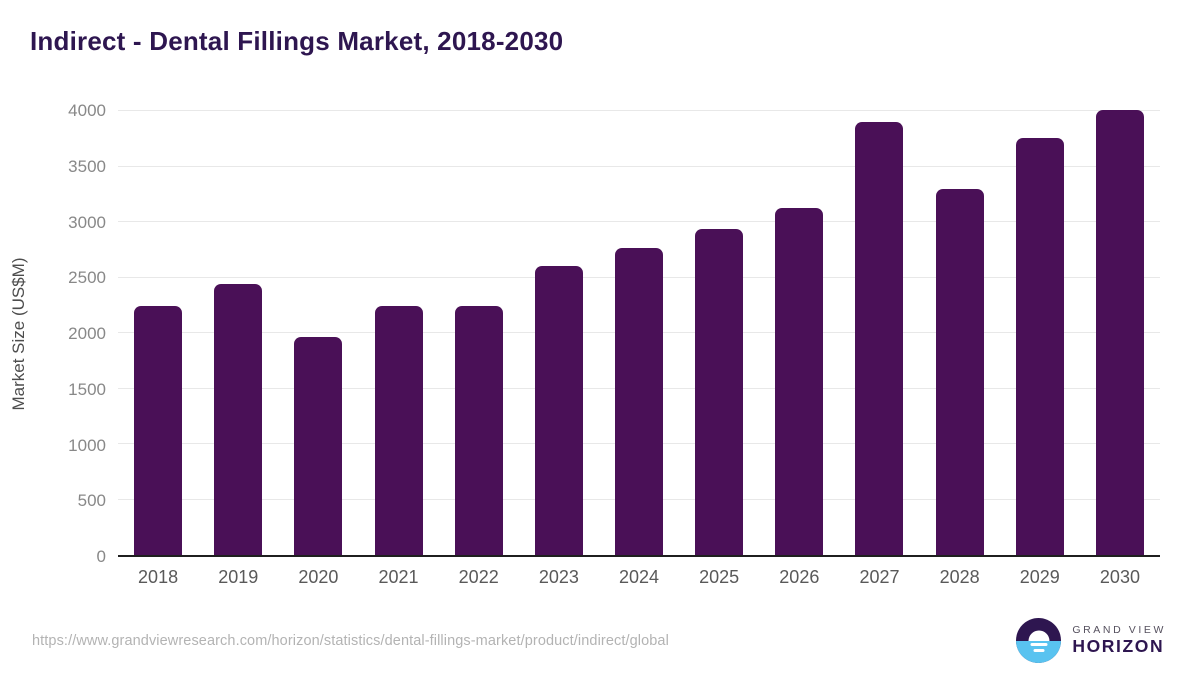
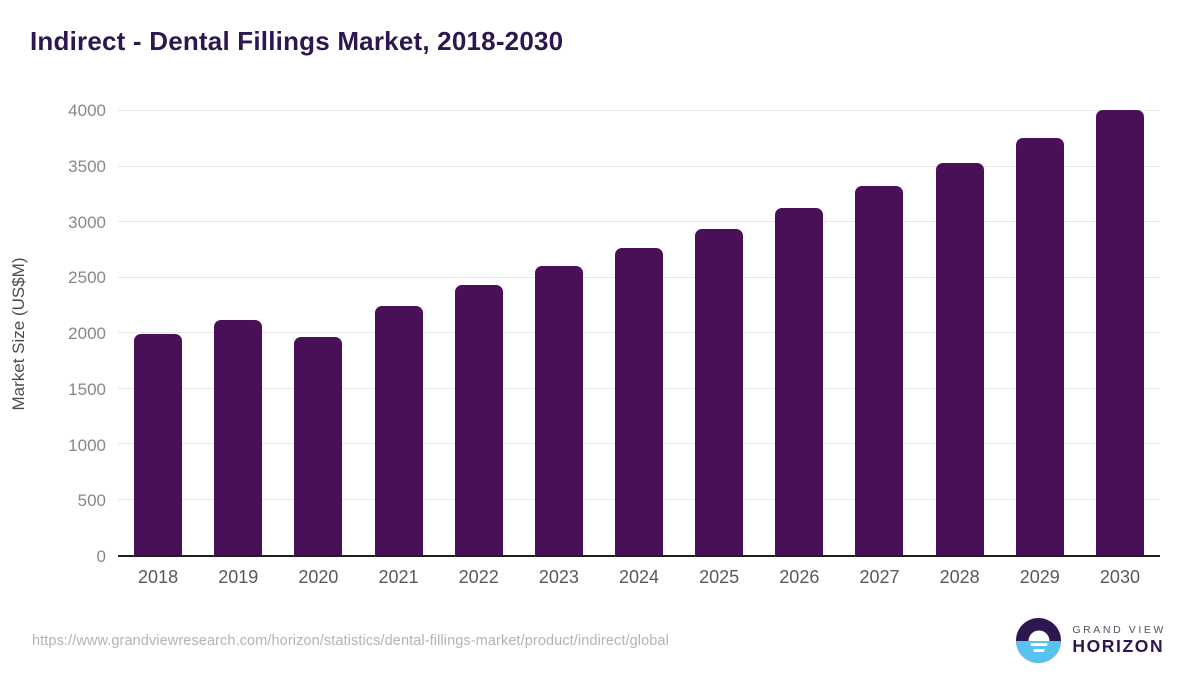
2018: 2240 -> 1990
2019: 2440 -> 2120
2022: 2240 -> 2440
2027: 3900 -> 3320
2028: 3300 -> 3530
